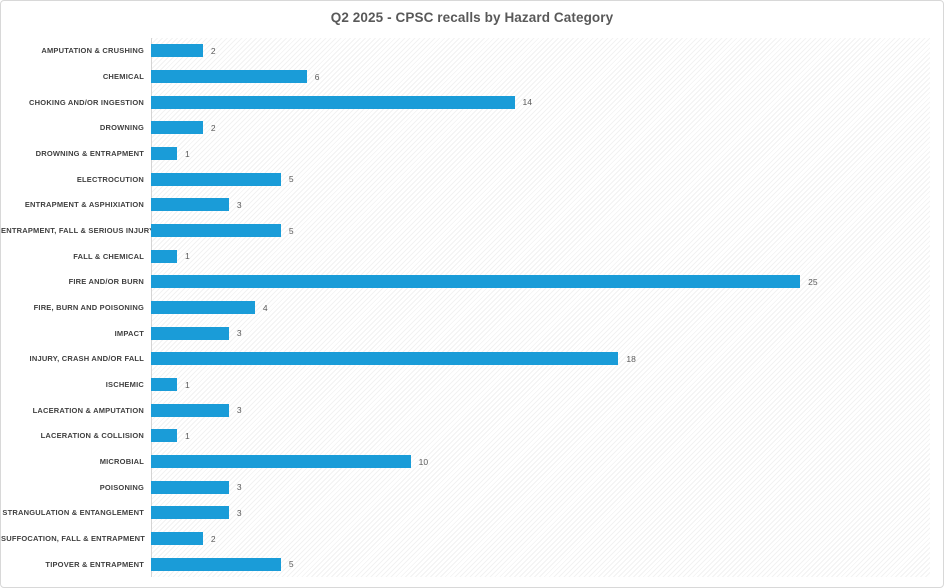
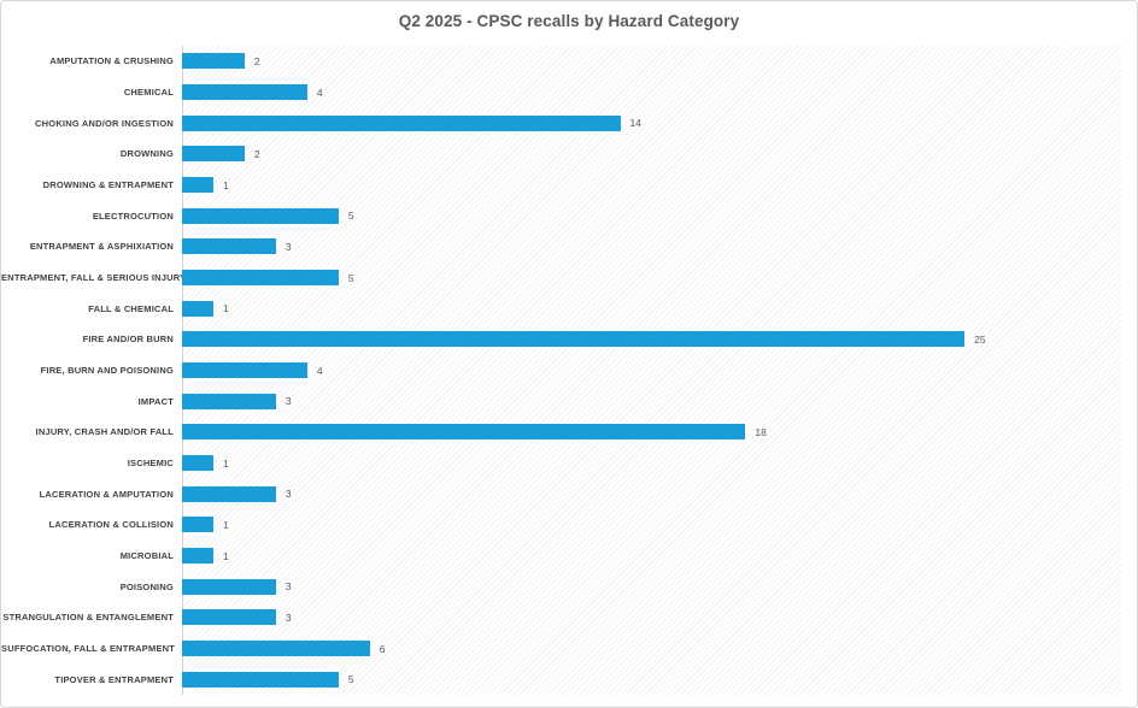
CHEMICAL: 6 -> 4
MICROBIAL: 10 -> 1
SUFFOCATION, FALL & ENTRAPMENT: 2 -> 6
